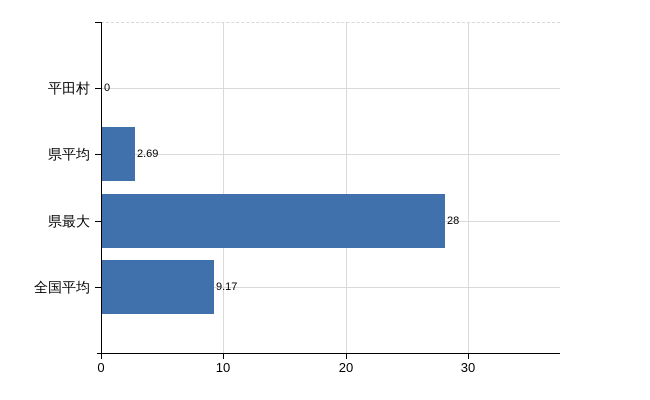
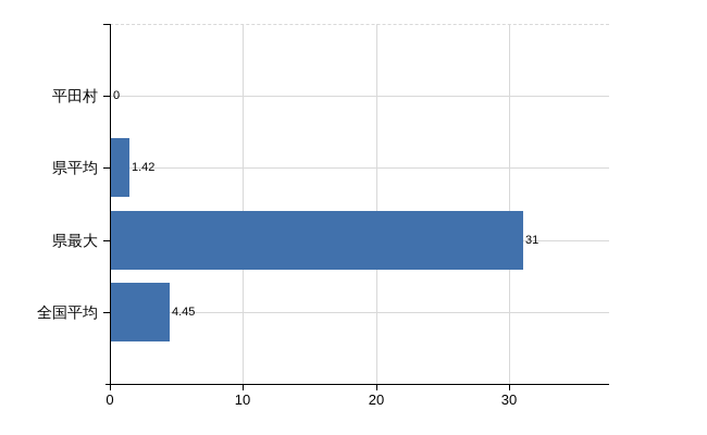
県平均: 2.69 -> 1.42
県最大: 28 -> 31
全国平均: 9.17 -> 4.45
